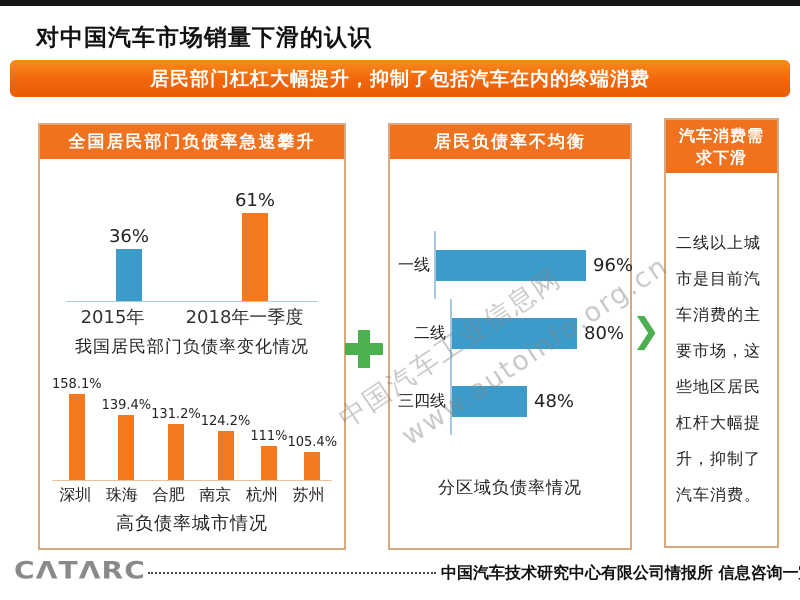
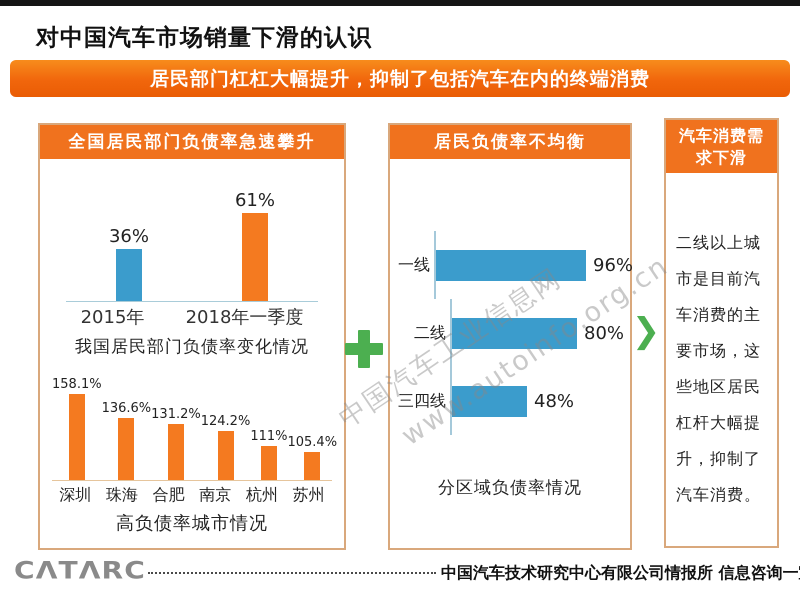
高负债率城市情况/珠海: 139.4% -> 136.6%
